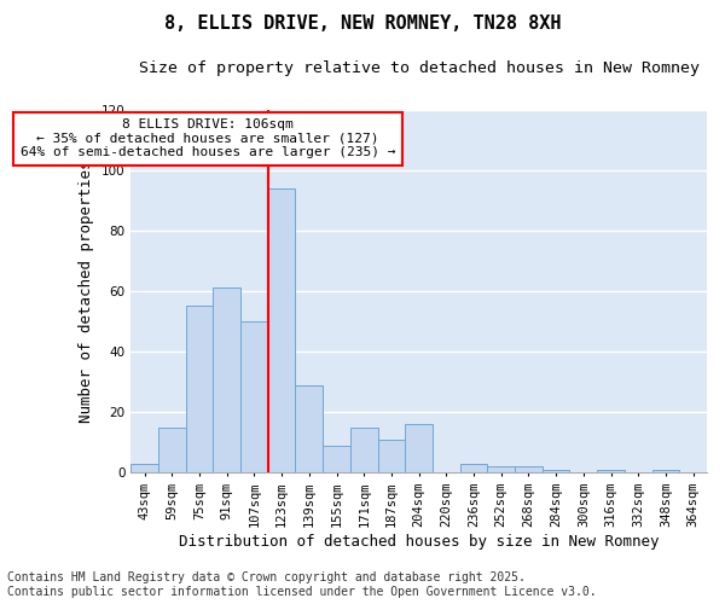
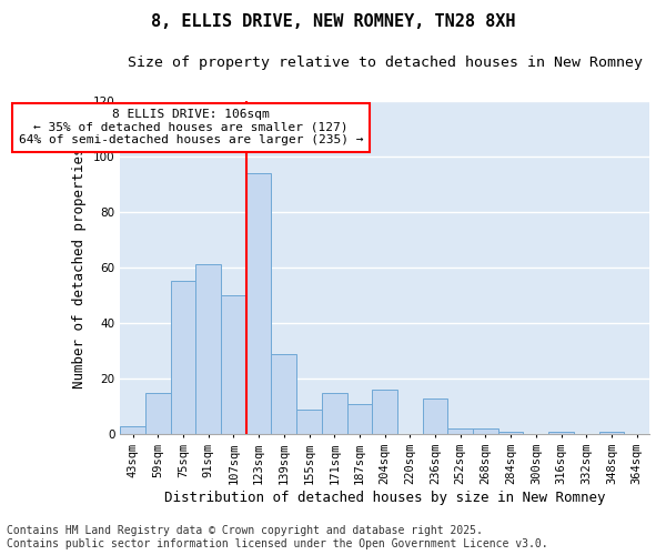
236sqm: 3 -> 13
